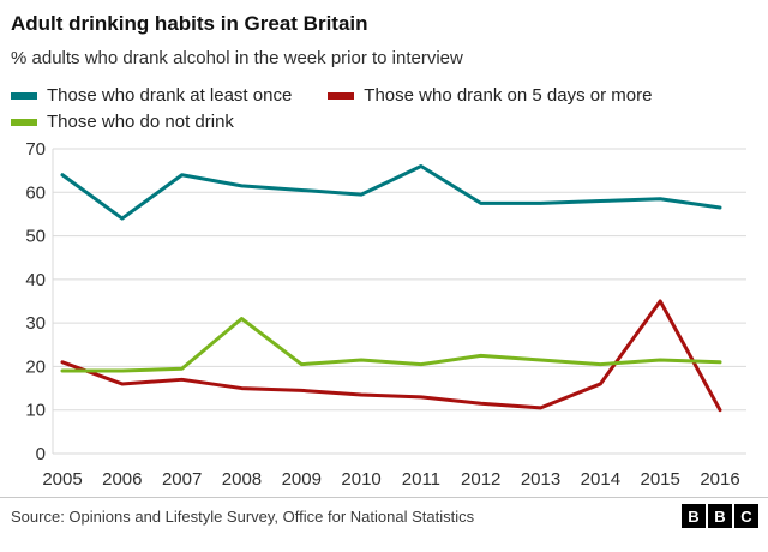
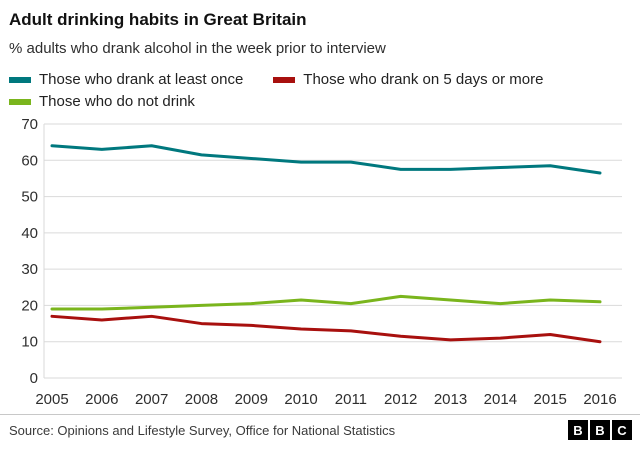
Those who drank on 5 days or more/2005: 21 -> 17
Those who drank at least once/2006: 54 -> 63
Those who do not drink/2008: 31 -> 20
Those who drank at least once/2011: 66 -> 60
Those who drank on 5 days or more/2014: 16 -> 11
Those who drank on 5 days or more/2015: 35 -> 12
